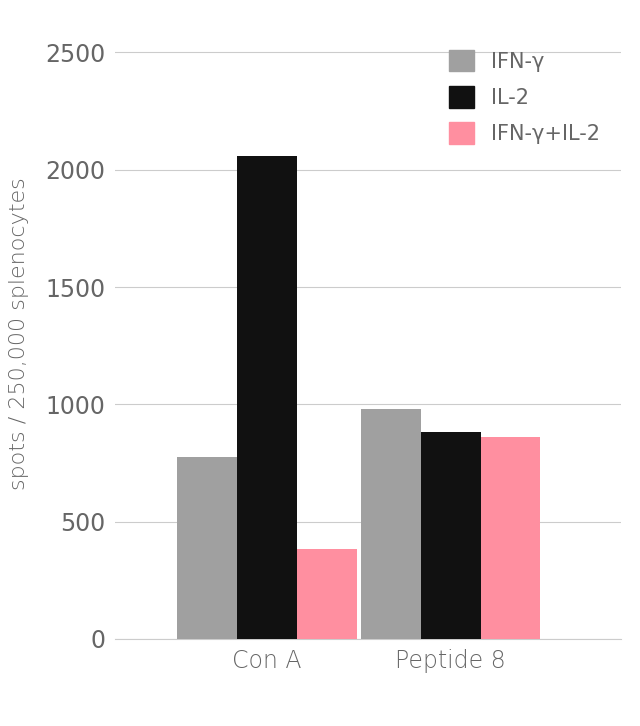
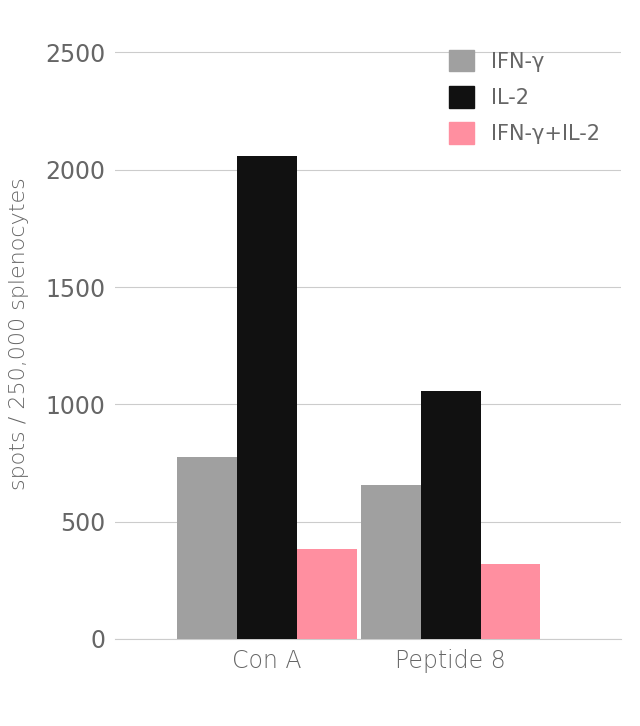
IFN-γ/Peptide 8: 980 -> 655
IL-2/Peptide 8: 880 -> 1055
IFN-γ+IL-2/Peptide 8: 860 -> 320
